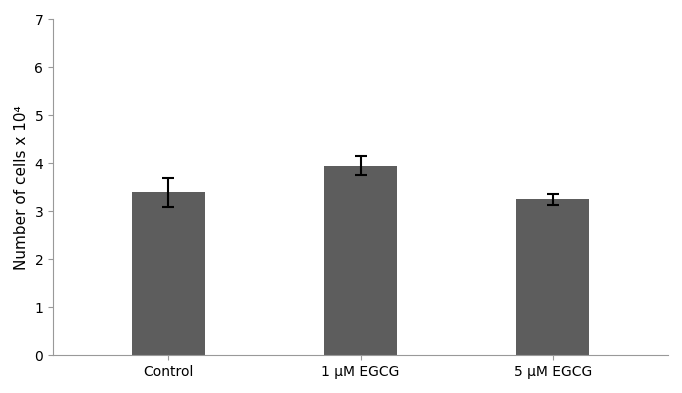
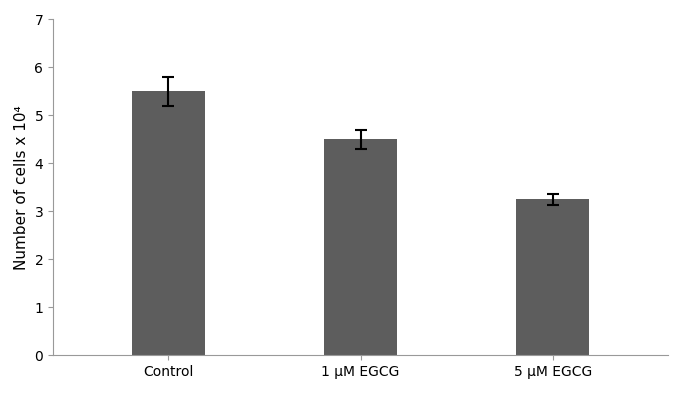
Control: 3.40 -> 5.50
1 μM EGCG: 3.95 -> 4.50
